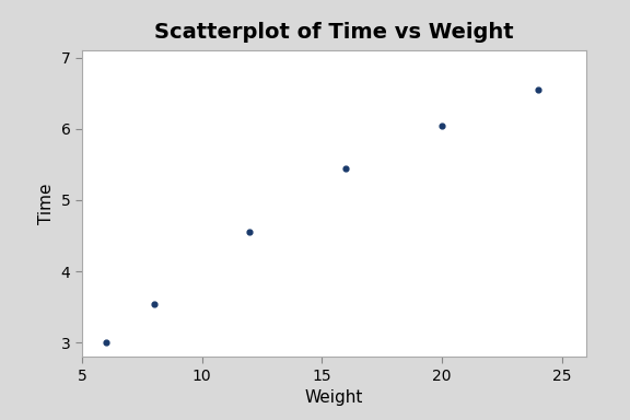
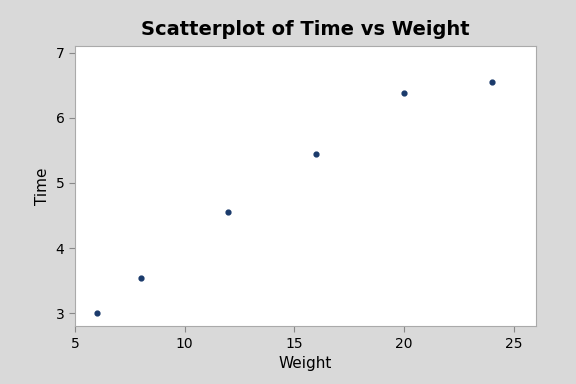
20: 6.05 -> 6.38
